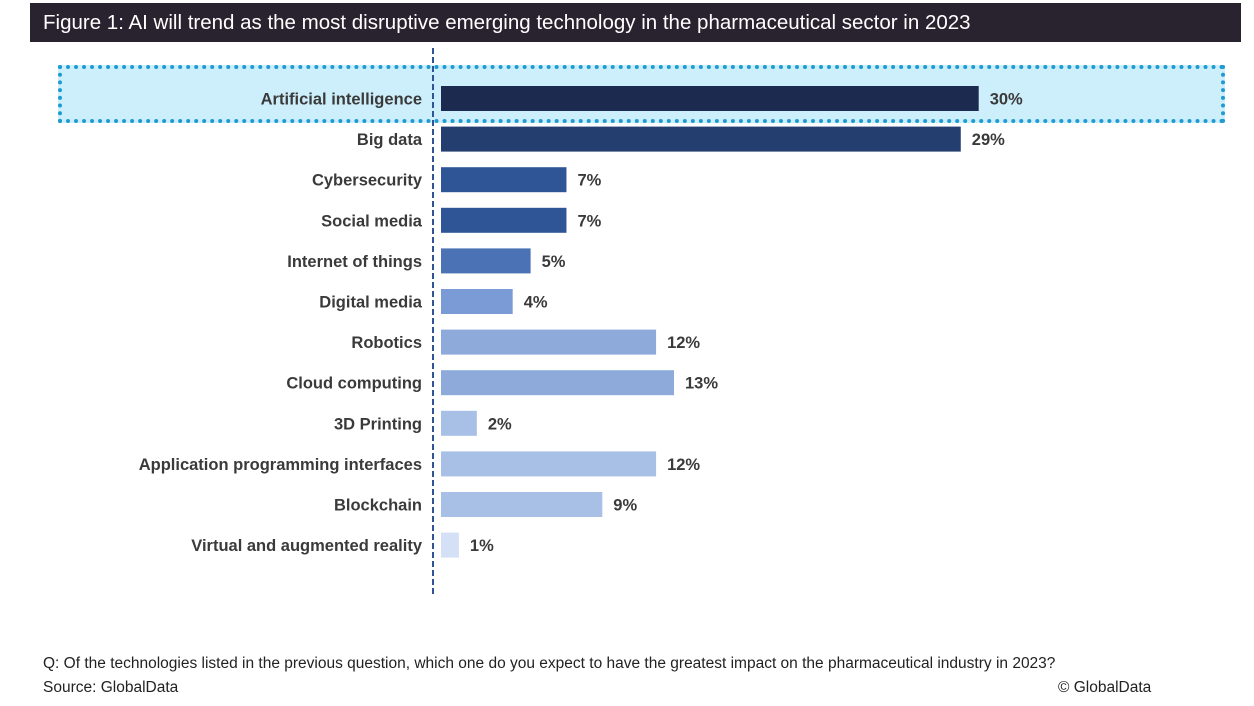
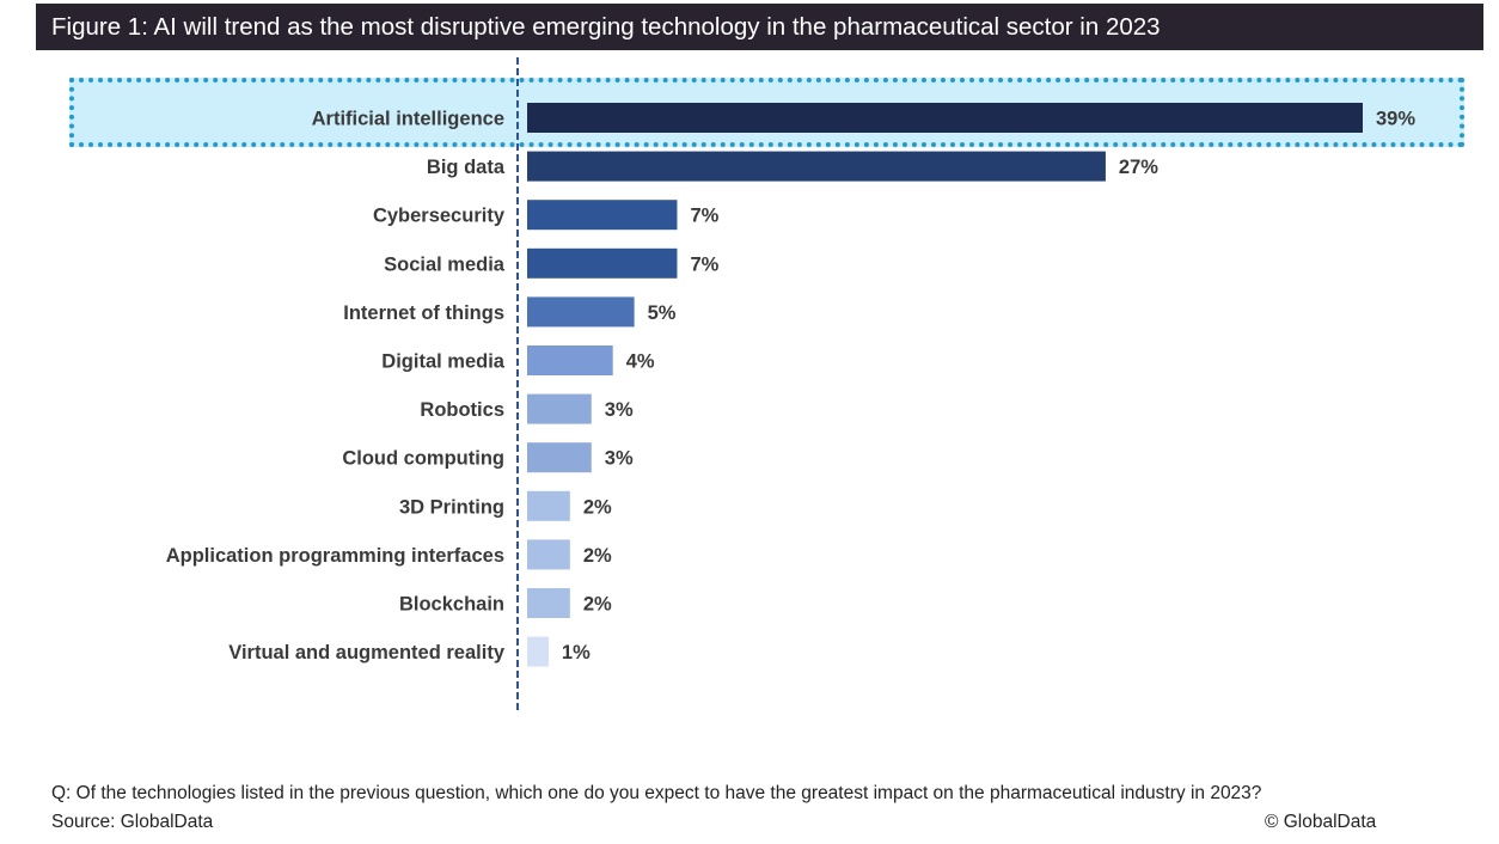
Artificial intelligence: 30% -> 39%
Big data: 29% -> 27%
Robotics: 12% -> 3%
Cloud computing: 13% -> 3%
Application programming interfaces: 12% -> 2%
Blockchain: 9% -> 2%
